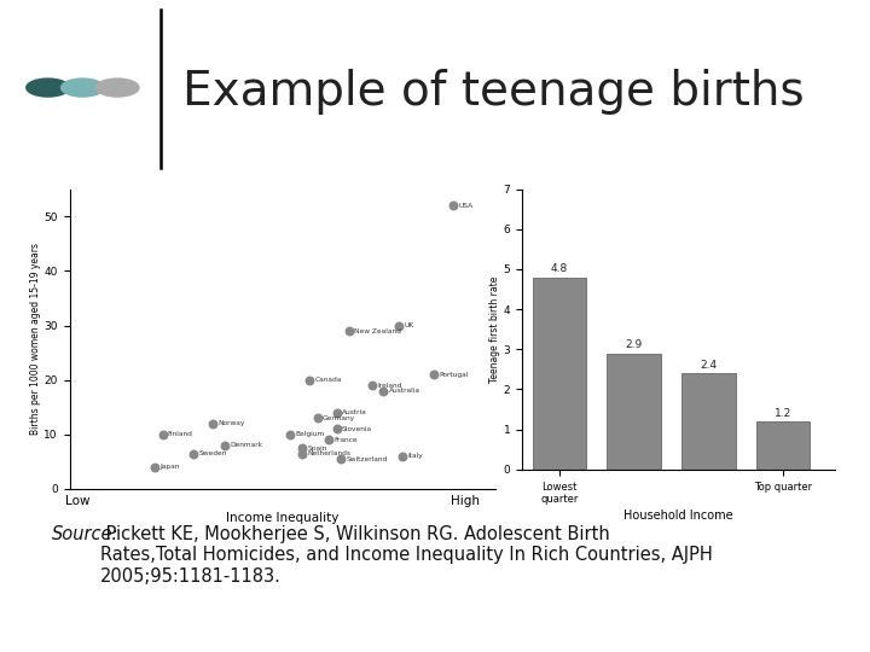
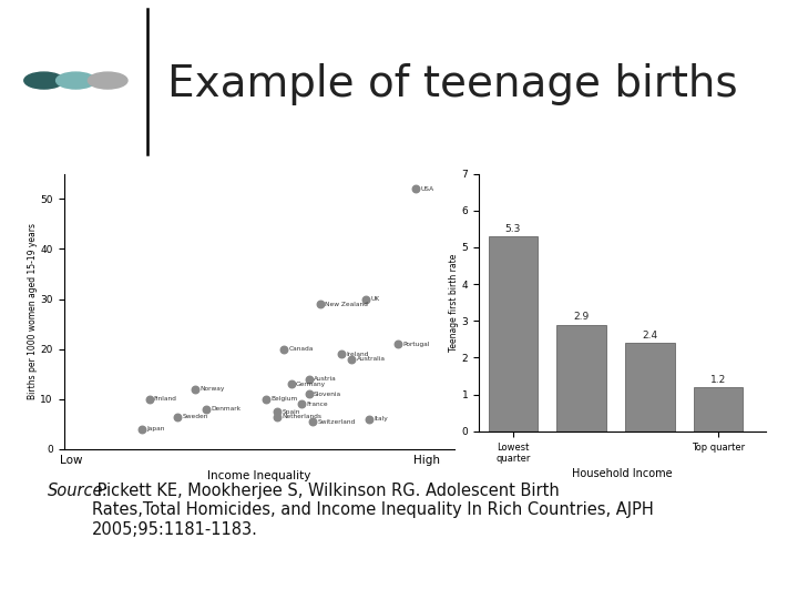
Lowest quarter: 4.8 -> 5.3
